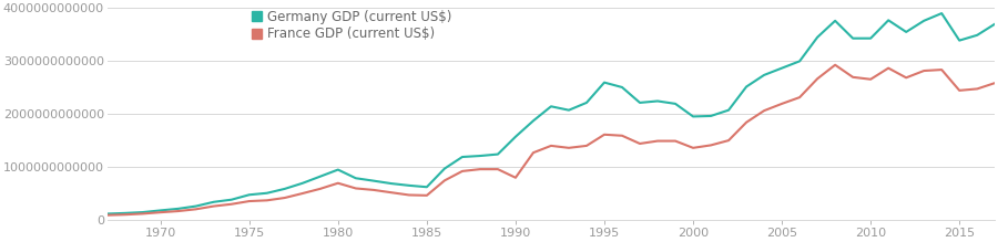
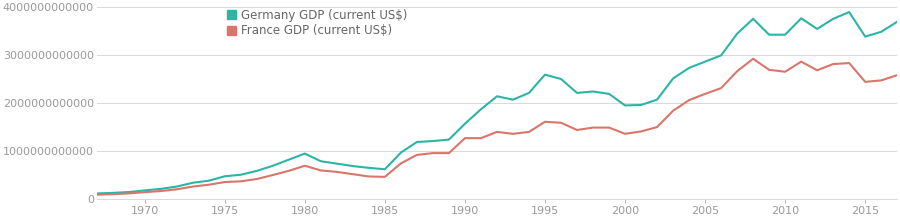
France GDP (current US$)/1990: 800000000000 -> 1270000000000
